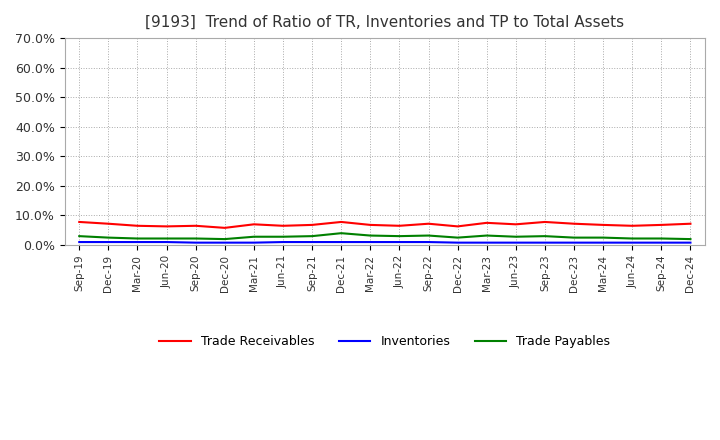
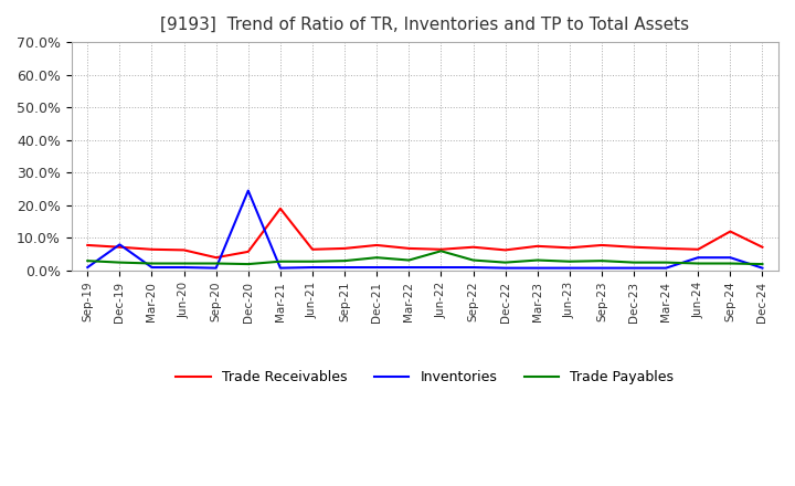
Inventories/Dec-19: 1.0% -> 8.0%
Trade Receivables/Sep-20: 6.5% -> 4.0%
Inventories/Dec-20: 0.8% -> 24.5%
Trade Receivables/Mar-21: 7.0% -> 19.0%
Trade Payables/Jun-22: 3.0% -> 6.0%
Inventories/Jun-24: 0.8% -> 4.0%
Trade Receivables/Sep-24: 6.8% -> 12.0%
Inventories/Sep-24: 0.8% -> 4.0%
